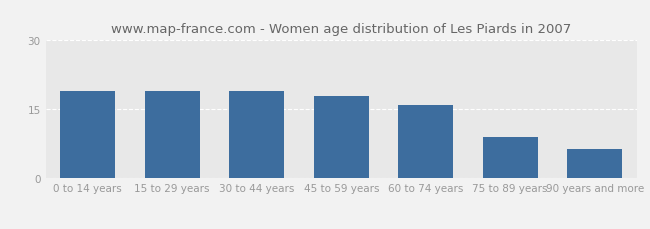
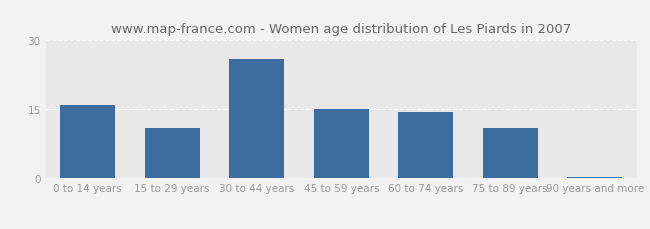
0 to 14 years: 19.0 -> 16.0
15 to 29 years: 19.0 -> 11.0
30 to 44 years: 19.0 -> 26.0
45 to 59 years: 18.0 -> 15.0
60 to 74 years: 16.0 -> 14.5
75 to 89 years: 9.0 -> 11.0
90 years and more: 6.5 -> 0.4
